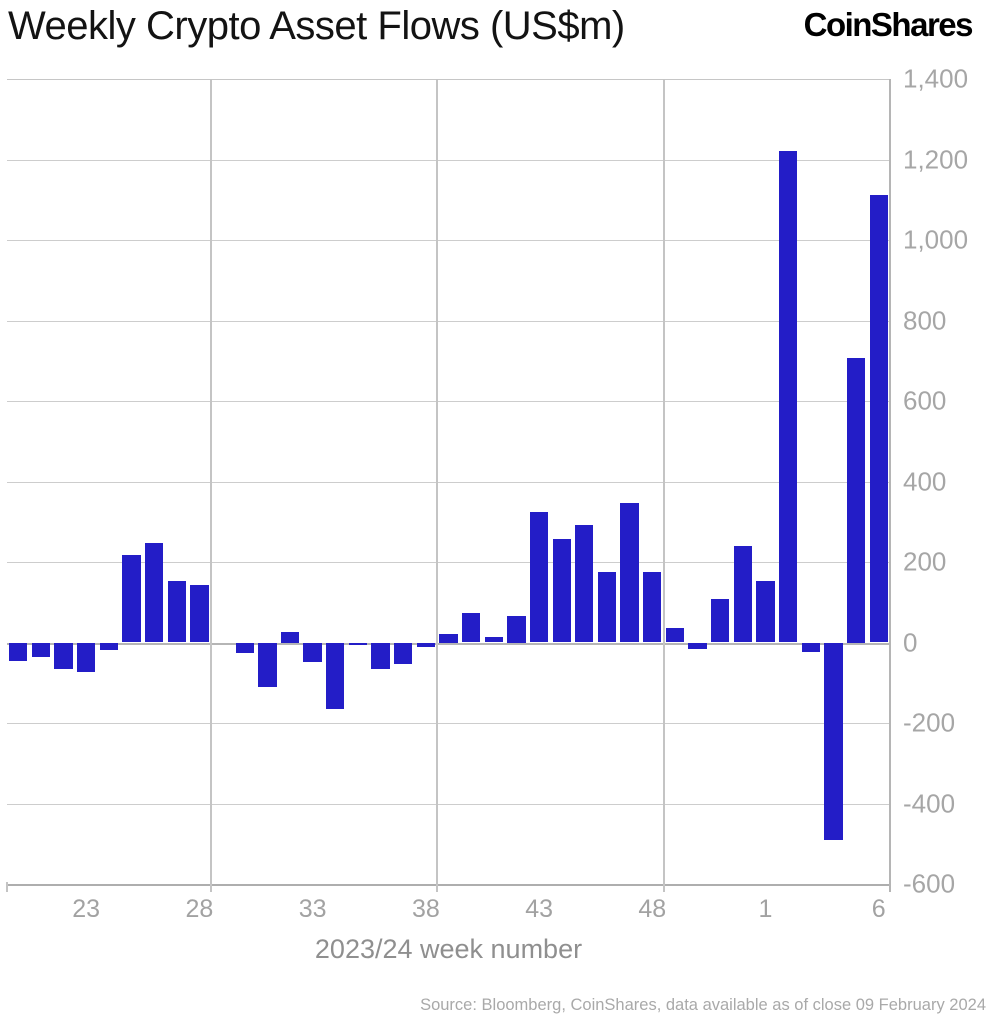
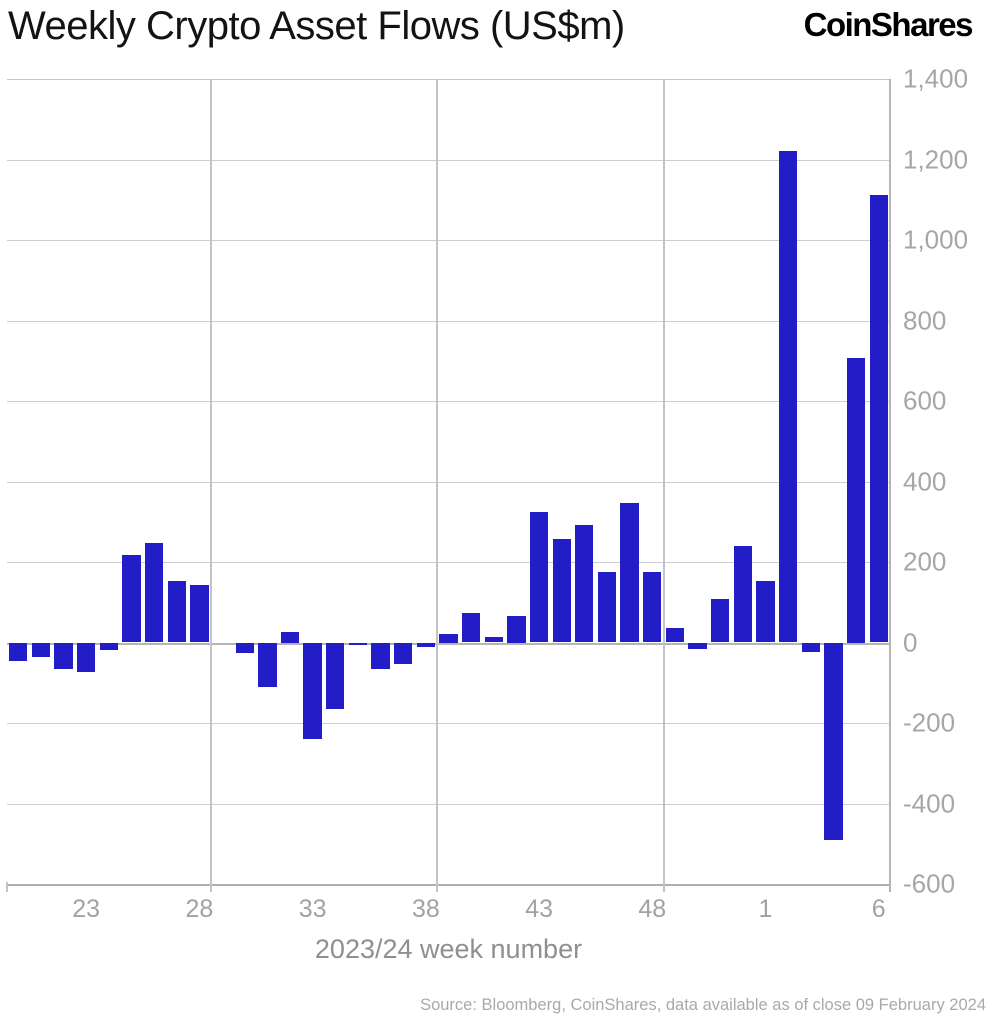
33: -50 -> -240
